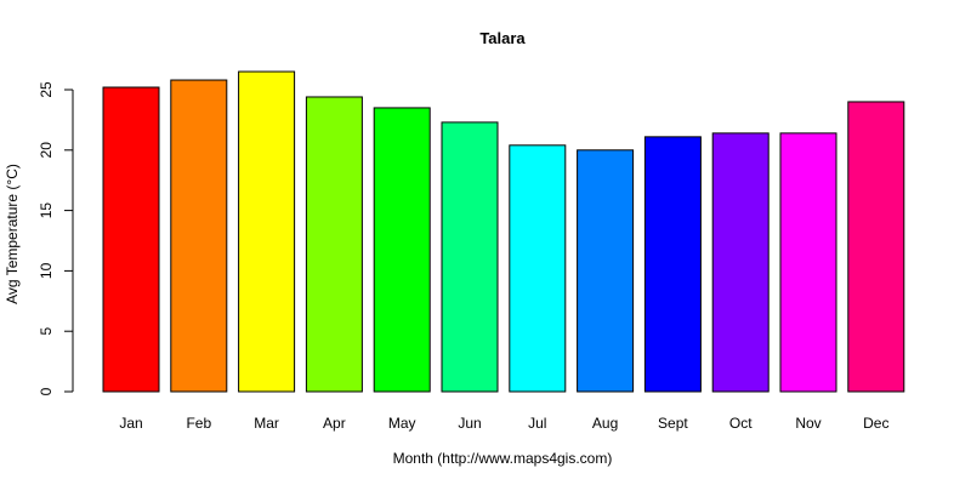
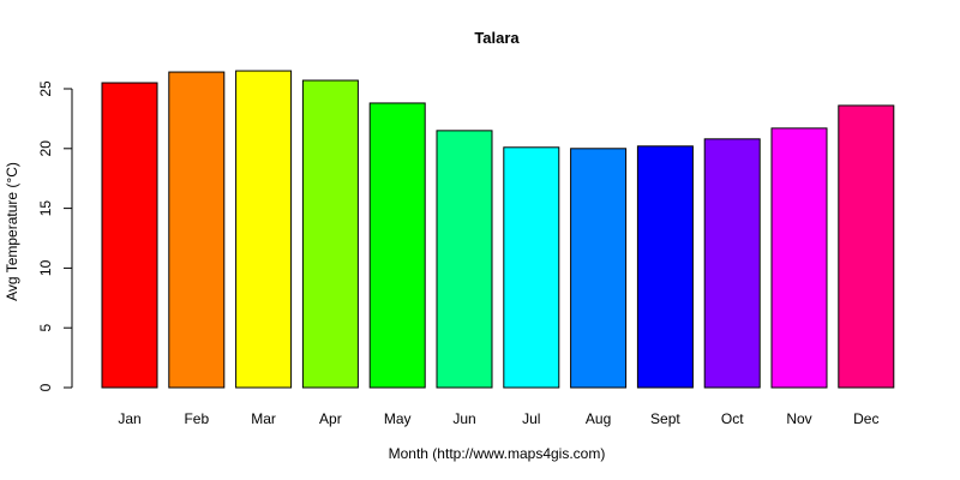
Jan: 25.2 -> 25.5
Feb: 25.8 -> 26.4
Apr: 24.4 -> 25.7
May: 23.5 -> 23.8
Jun: 22.3 -> 21.5
Jul: 20.4 -> 20.1
Sept: 21.1 -> 20.2
Oct: 21.4 -> 20.8
Nov: 21.4 -> 21.7
Dec: 24.0 -> 23.6
